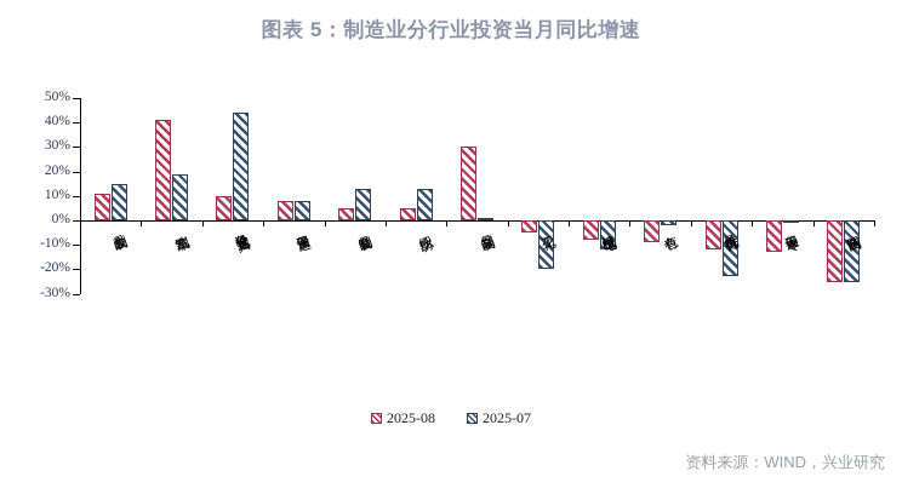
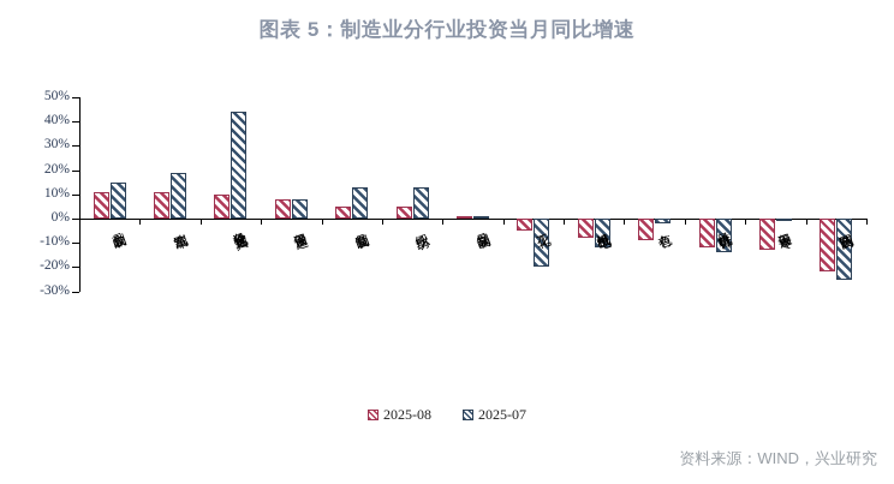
2025-08/汽车制造: 41% -> 11%
2025-08/金属制品: 30% -> 1%
2025-07/计算机电子: -23% -> -14%
2025-08/医药制造: -25% -> -22%
